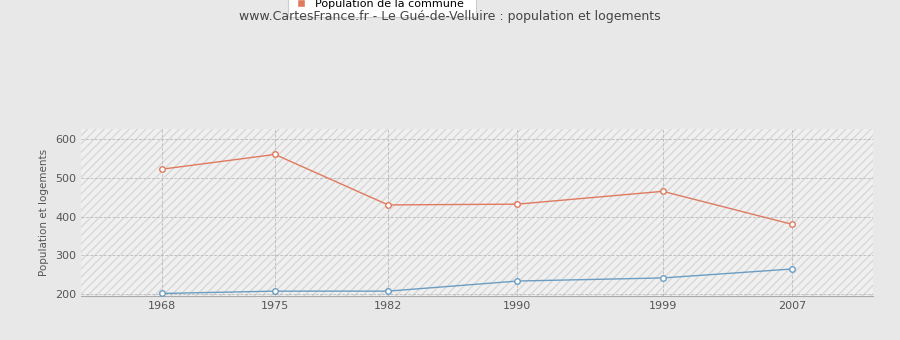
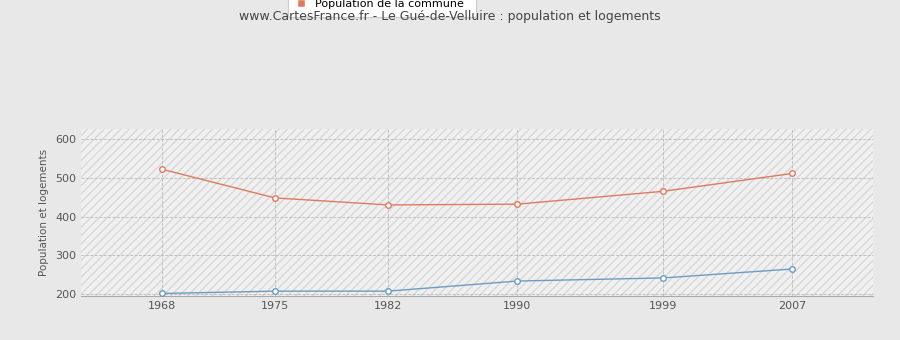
Population de la commune/1975: 560 -> 448
Population de la commune/2007: 380 -> 511
